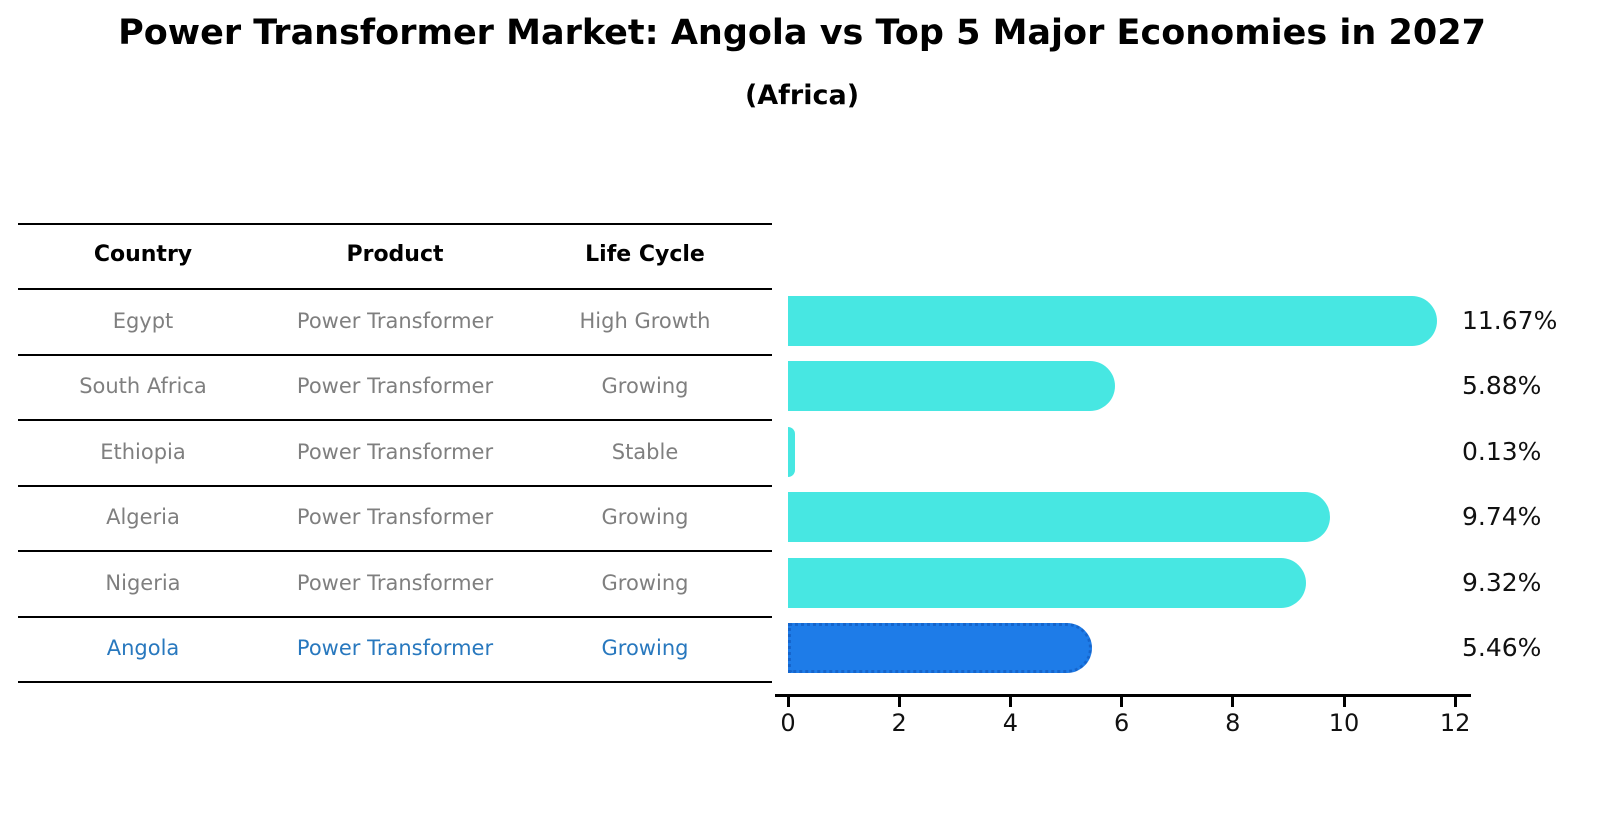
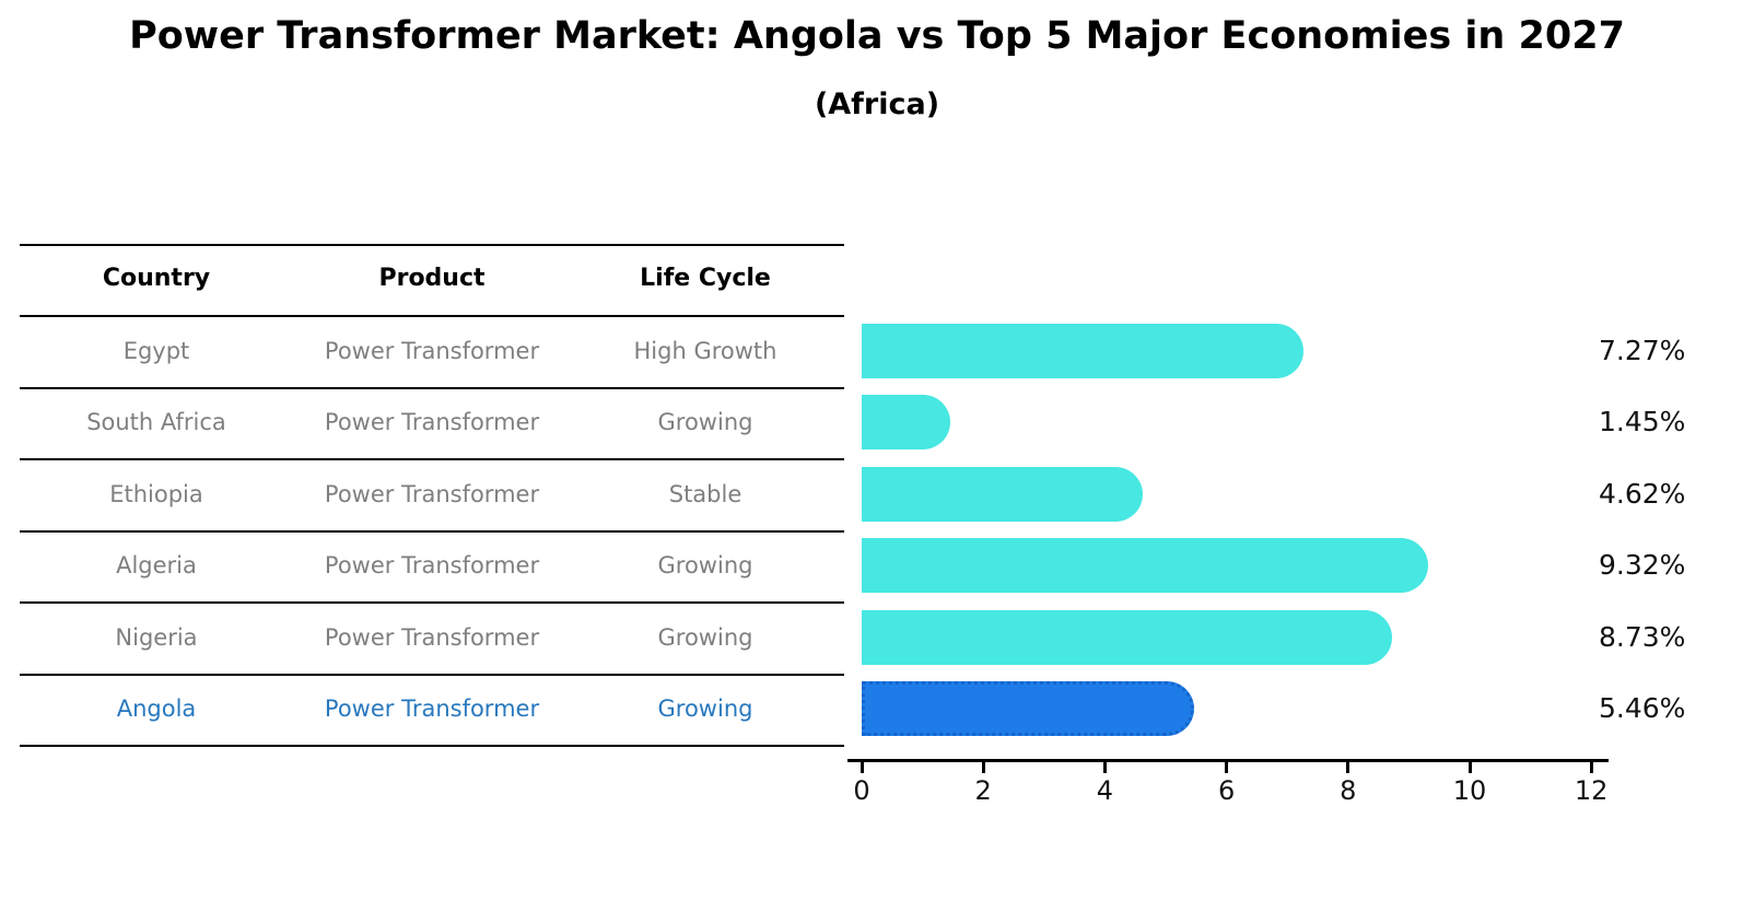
Egypt: 11.67% -> 7.27%
South Africa: 5.88% -> 1.45%
Ethiopia: 0.13% -> 4.62%
Algeria: 9.74% -> 9.32%
Nigeria: 9.32% -> 8.73%
